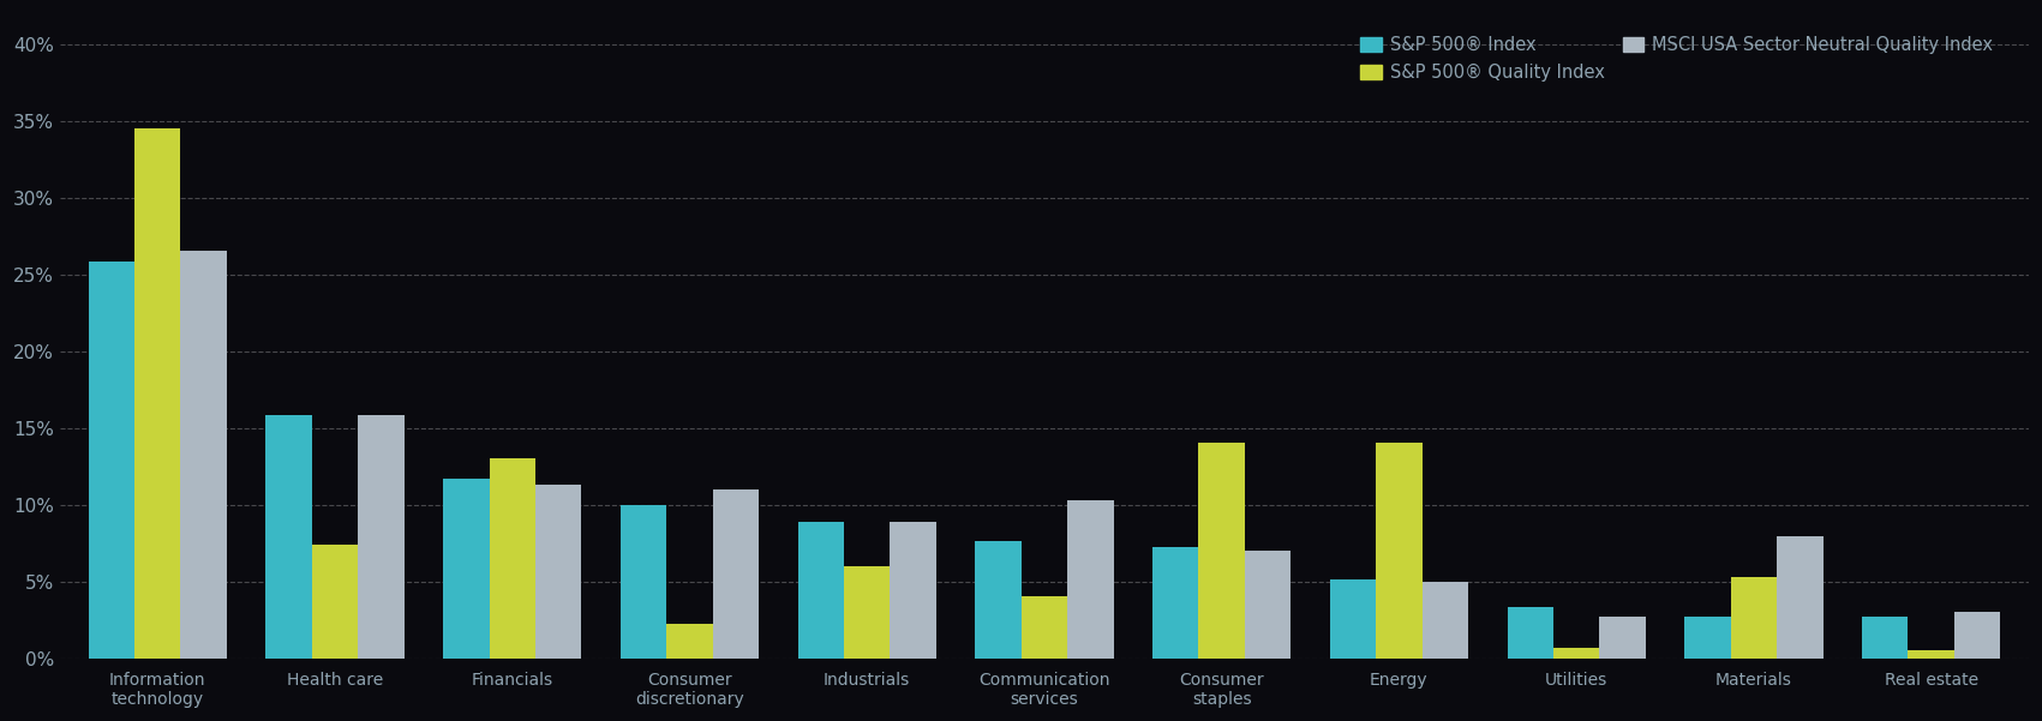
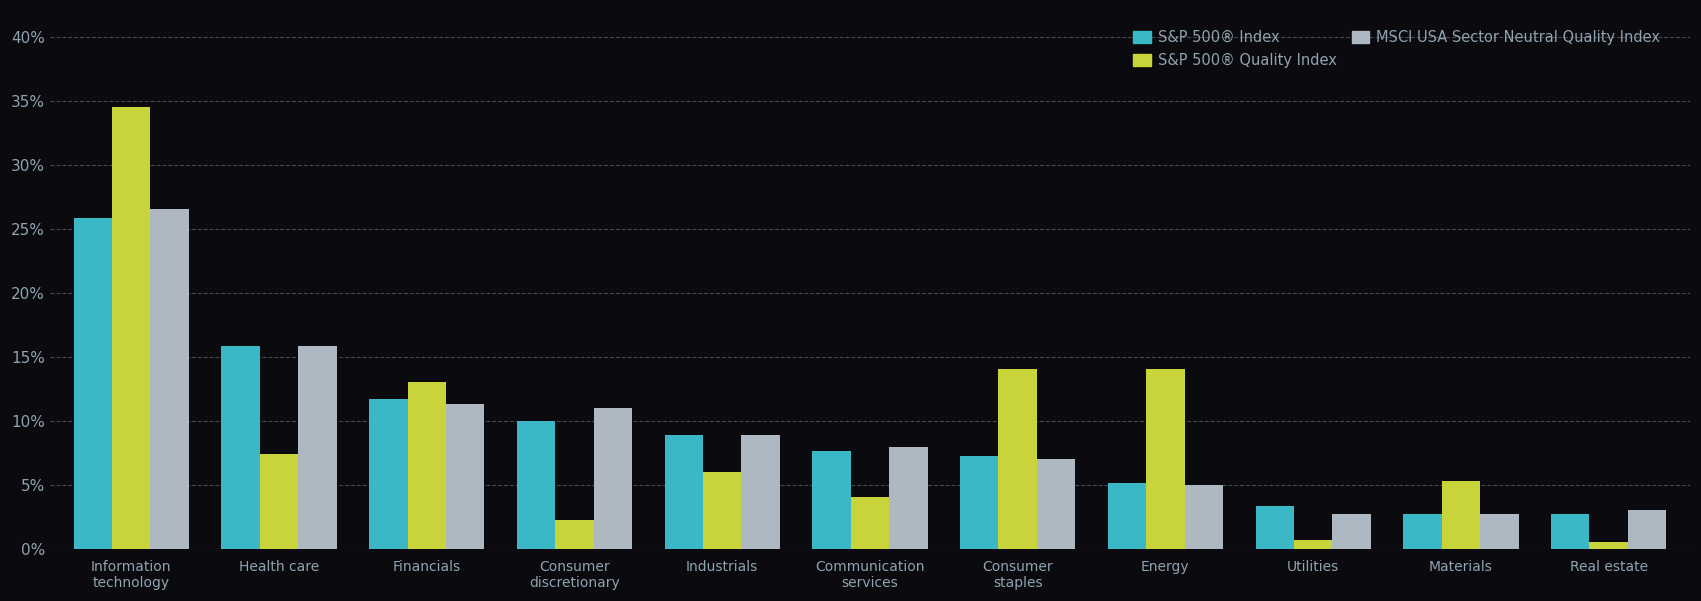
MSCI USA Sector Neutral Quality Index/Communication services: 10.3% -> 7.9%
MSCI USA Sector Neutral Quality Index/Materials: 7.9% -> 2.7%
